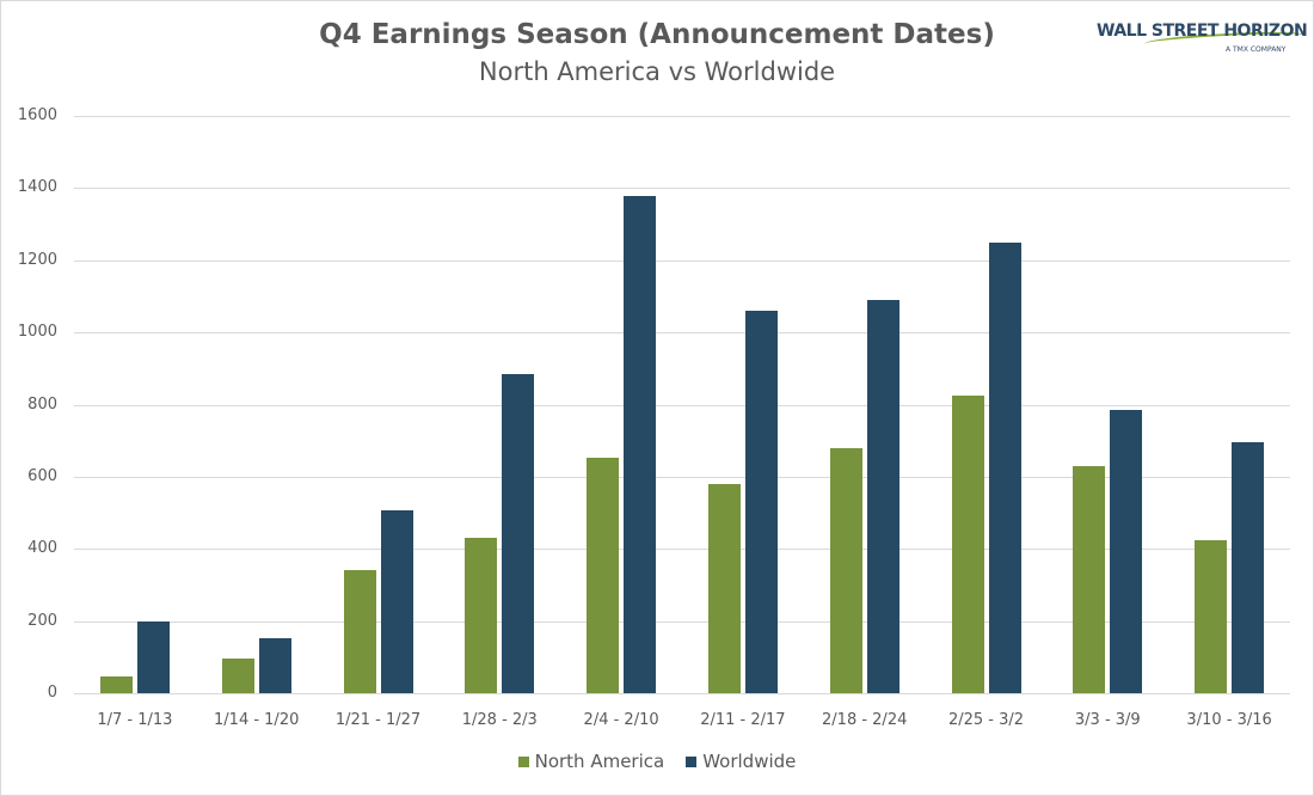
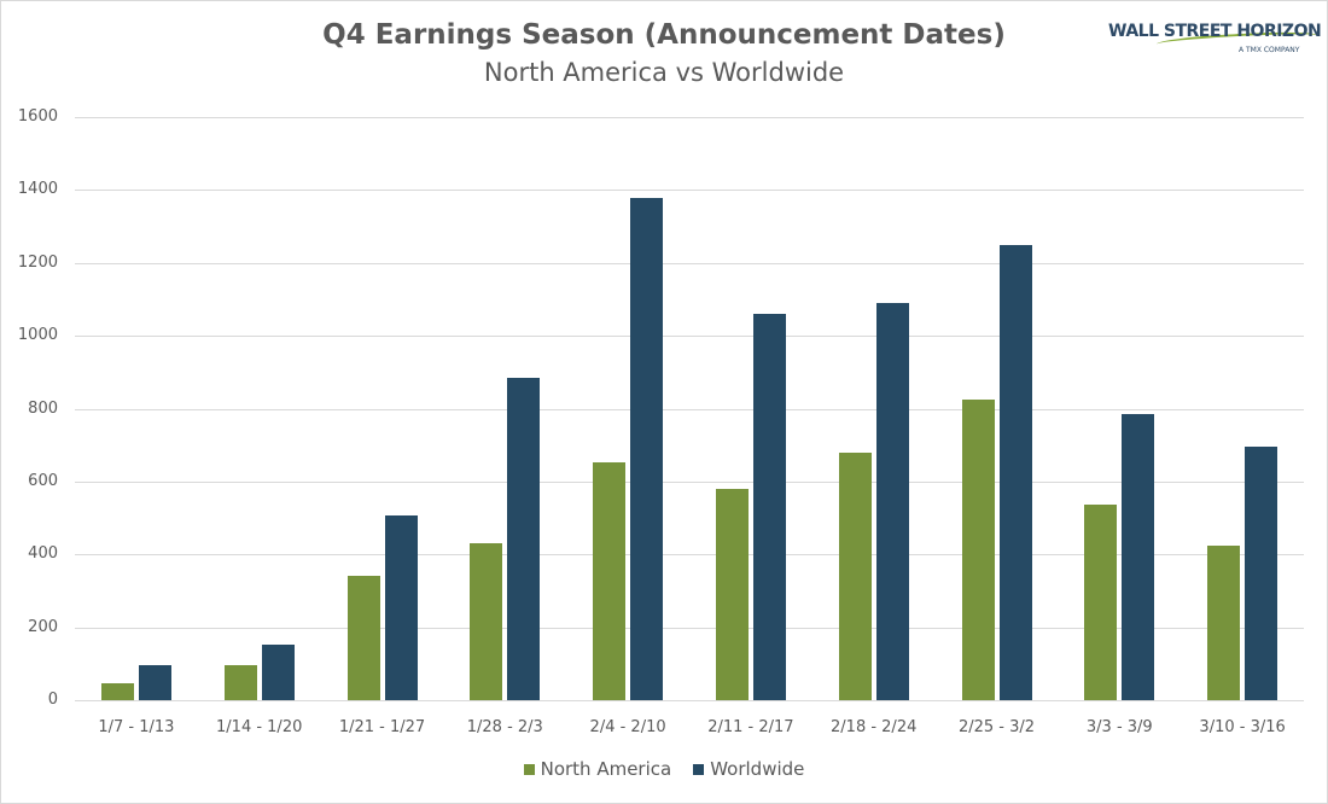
Worldwide/1/7 - 1/13: 200 -> 100
North America/3/3 - 3/9: 630 -> 540
